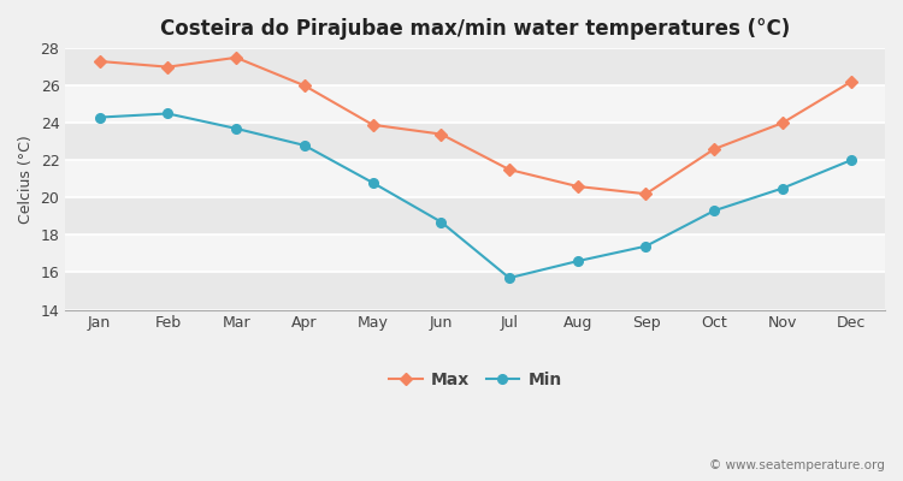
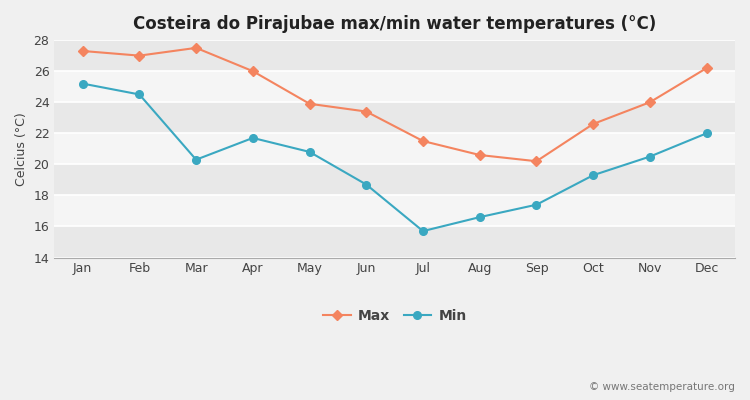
Min/Jan: 24.3 -> 25.2
Min/Mar: 23.7 -> 20.3
Min/Apr: 22.8 -> 21.7
